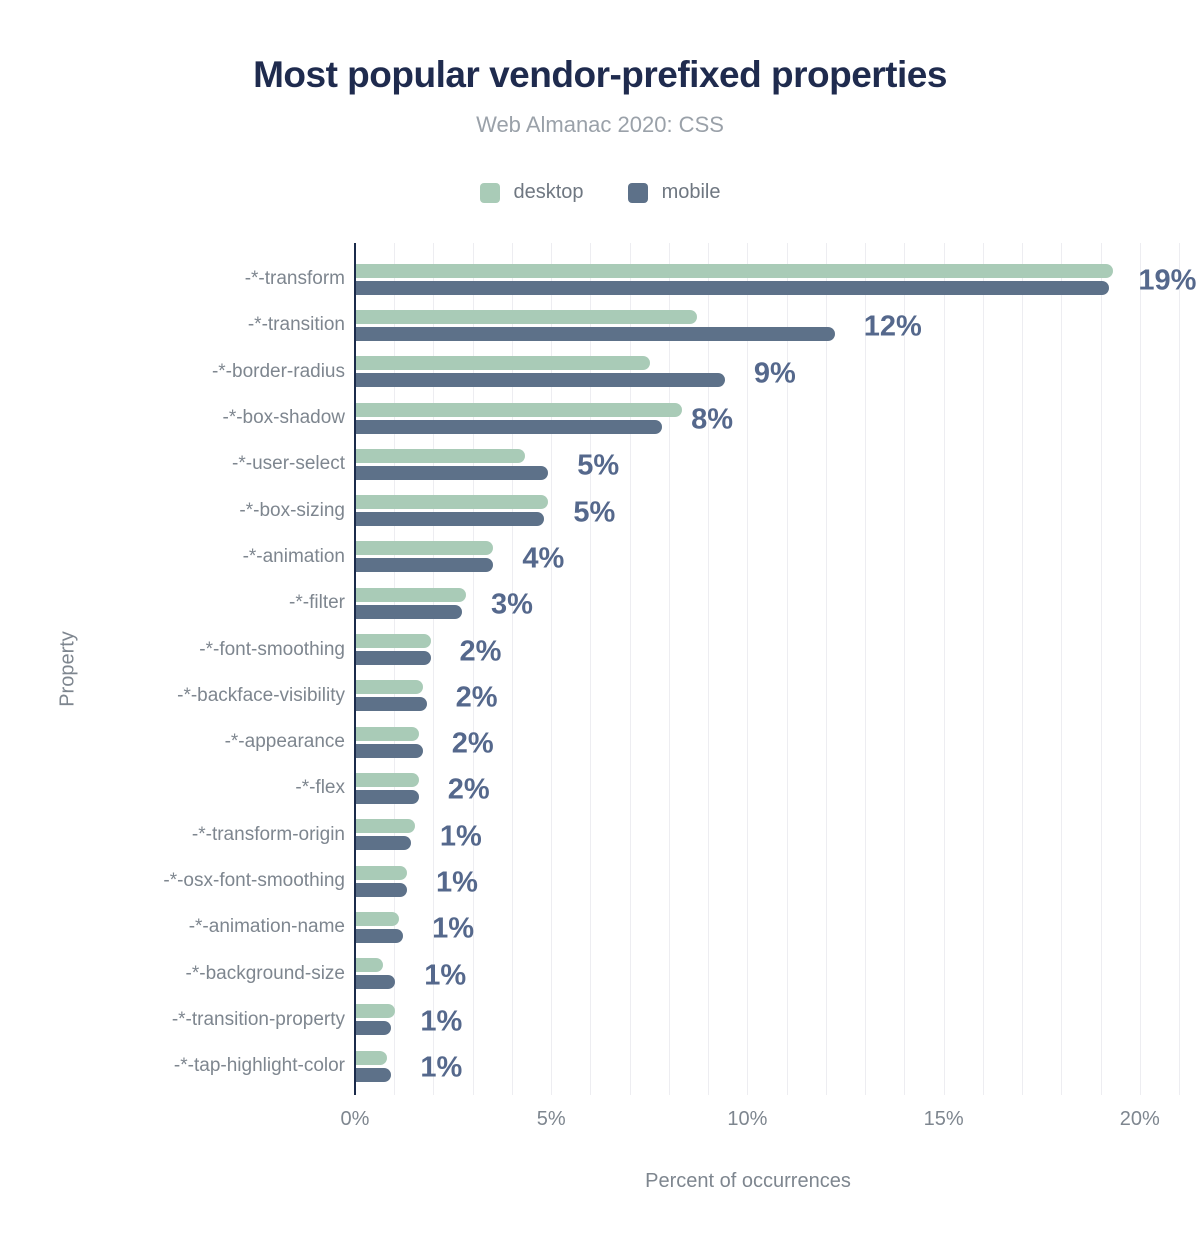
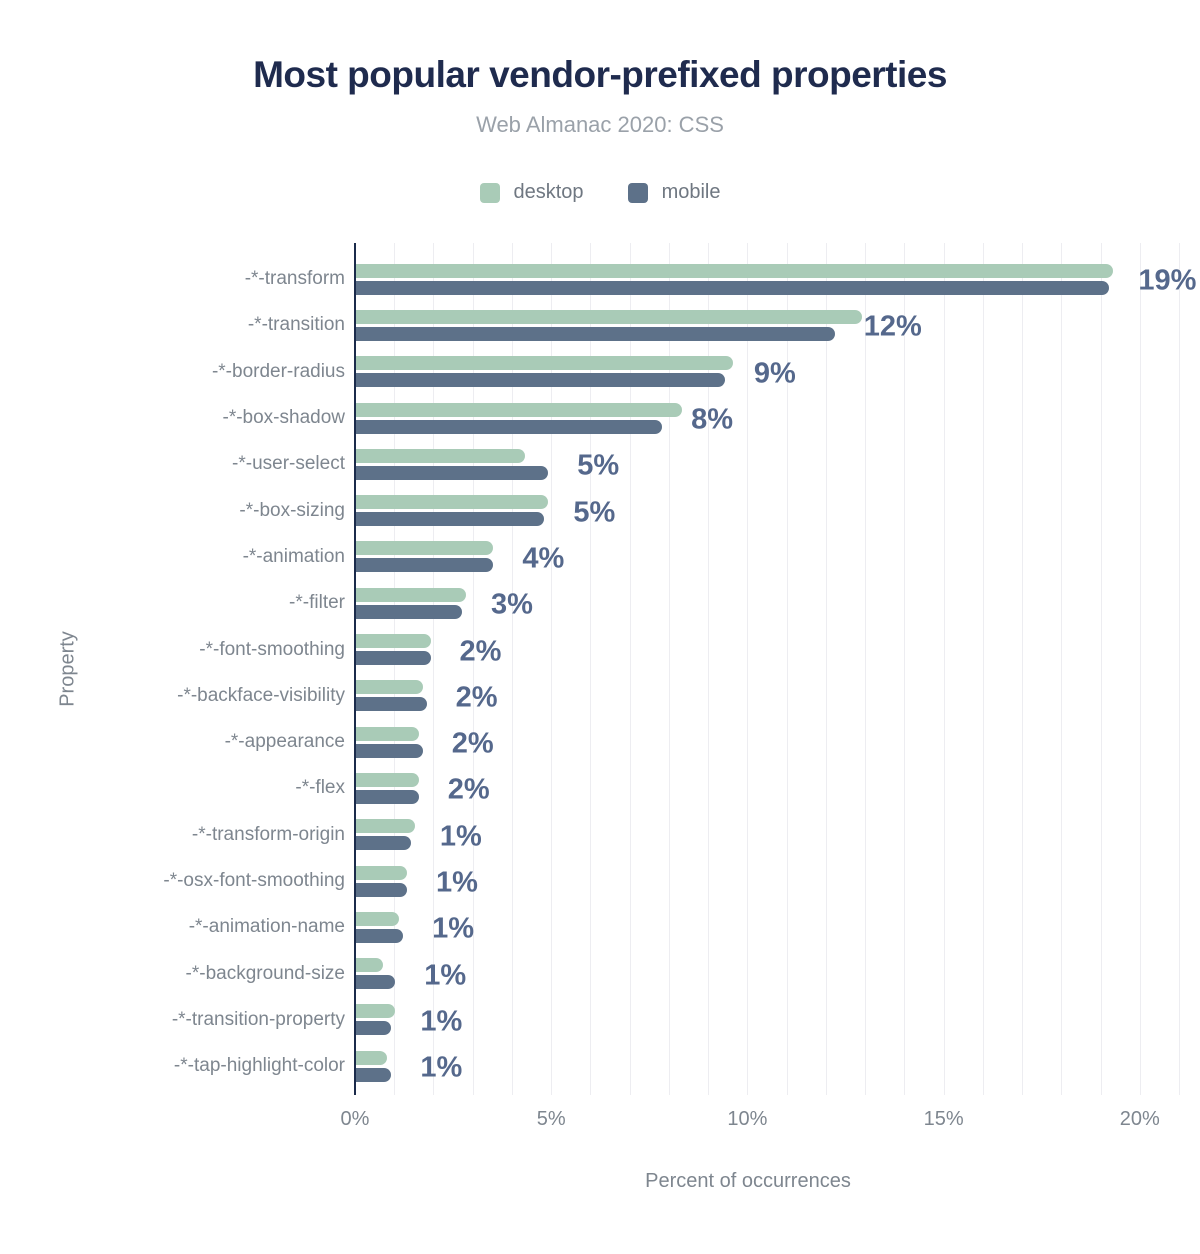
desktop/-*-transition: 8.7% -> 12.9%
desktop/-*-border-radius: 7.5% -> 9.6%
